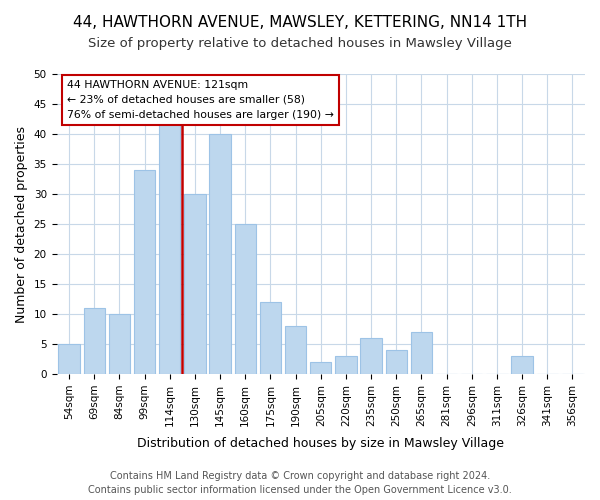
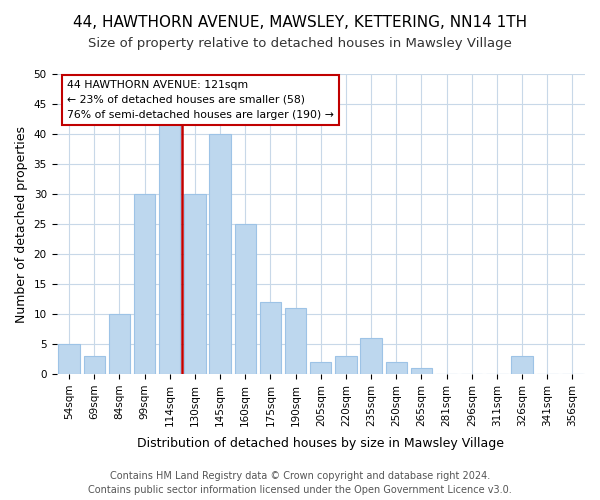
69sqm: 11 -> 3
99sqm: 34 -> 30
190sqm: 8 -> 11
250sqm: 4 -> 2
265sqm: 7 -> 1
